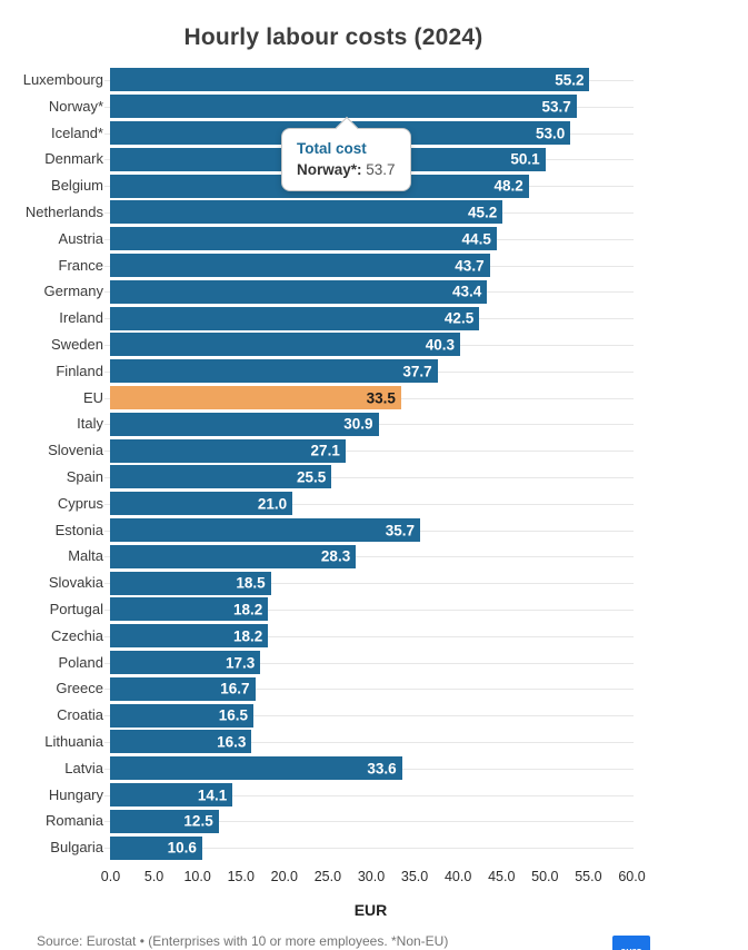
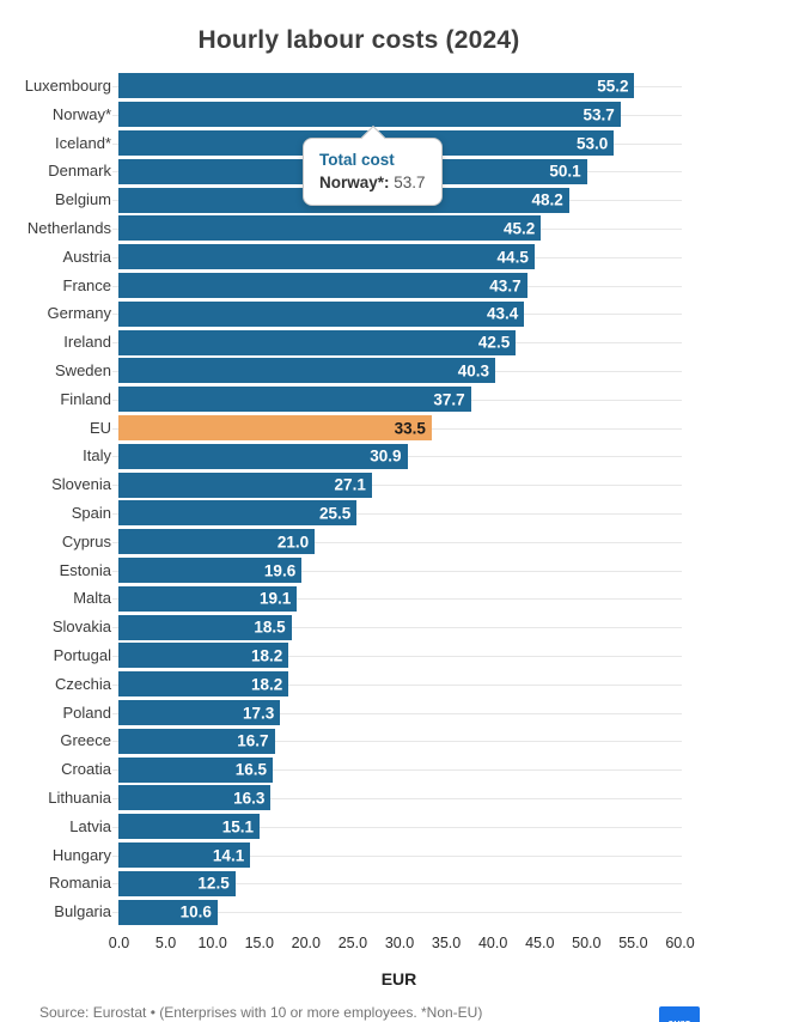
Estonia: 35.7 -> 19.6
Malta: 28.3 -> 19.1
Latvia: 33.6 -> 15.1
